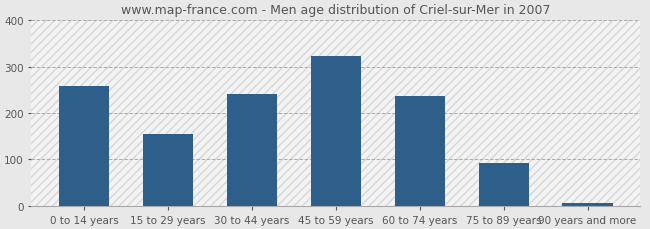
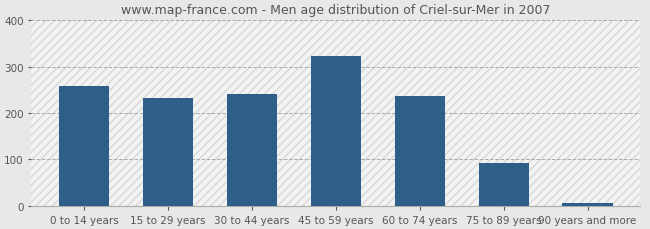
15 to 29 years: 155 -> 233
